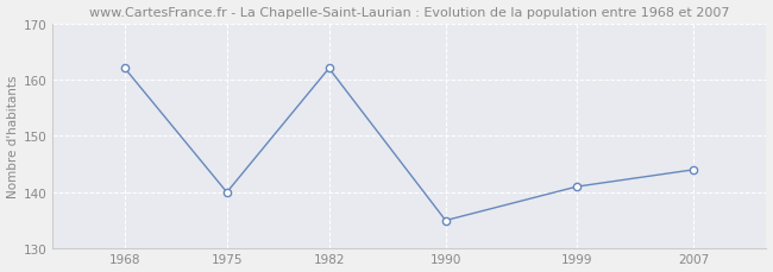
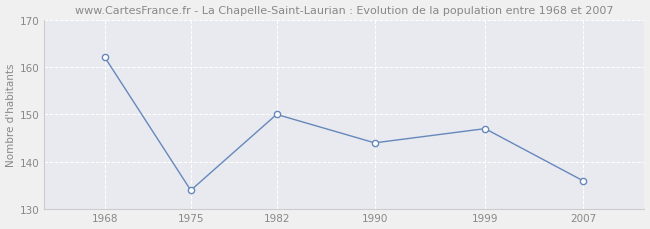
1975: 140 -> 134
1982: 162 -> 150
1990: 135 -> 144
1999: 141 -> 147
2007: 144 -> 136
